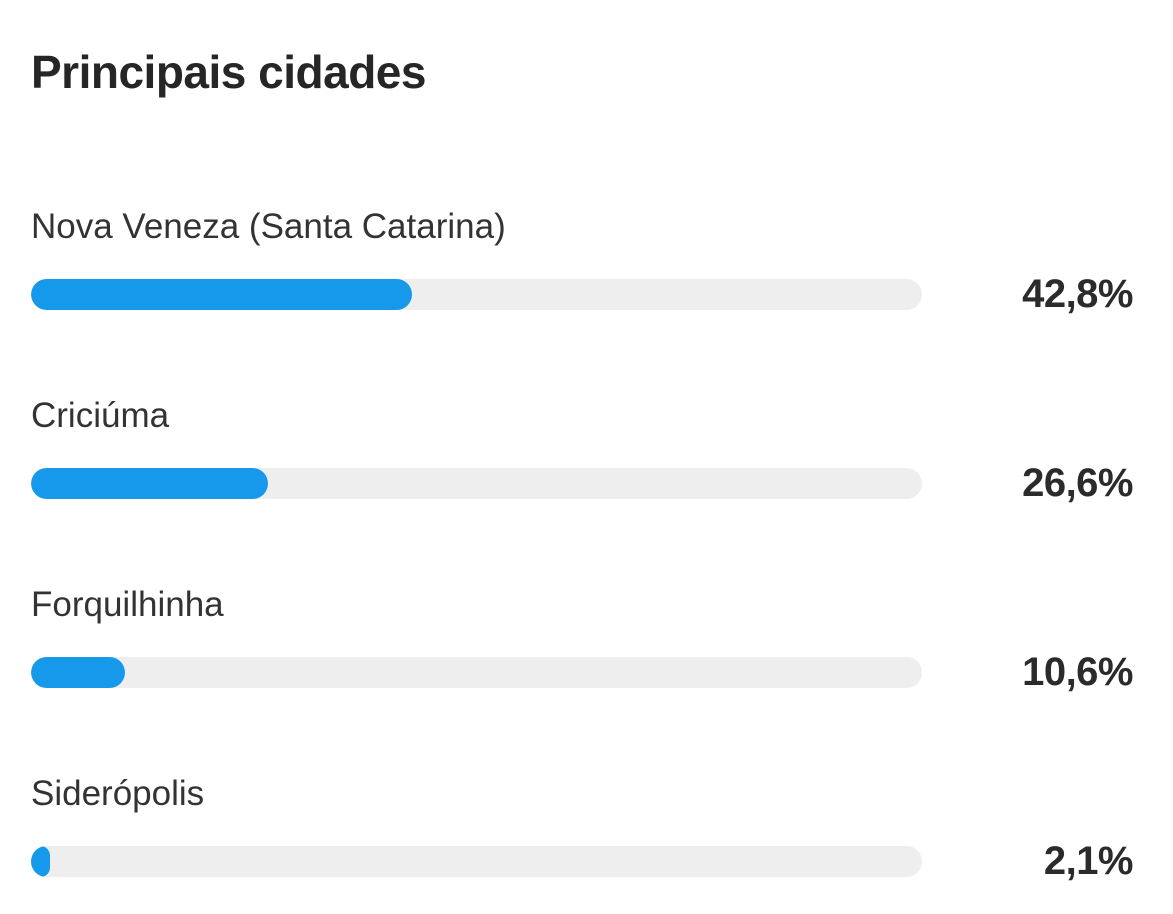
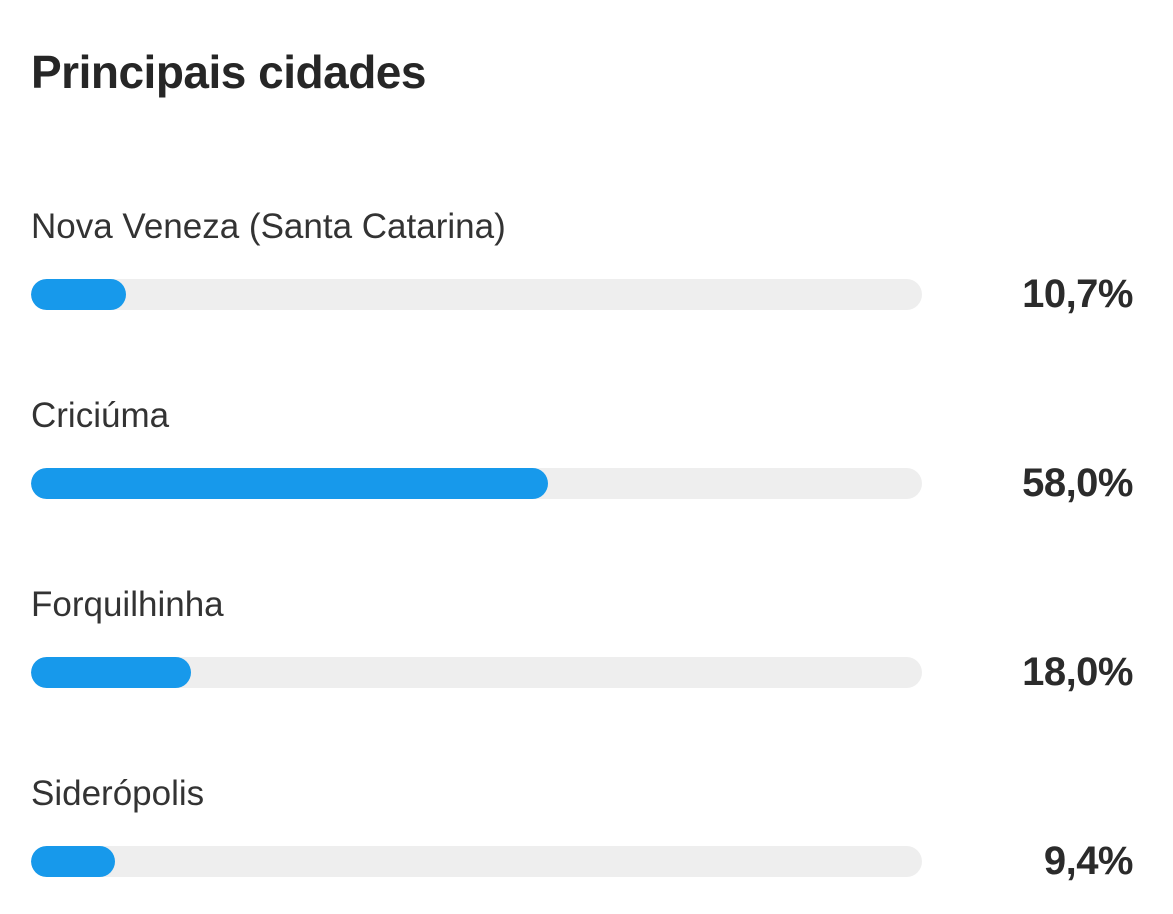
Nova Veneza (Santa Catarina): 42,8% -> 10,7%
Criciúma: 26,6% -> 58,0%
Forquilhinha: 10,6% -> 18,0%
Siderópolis: 2,1% -> 9,4%
